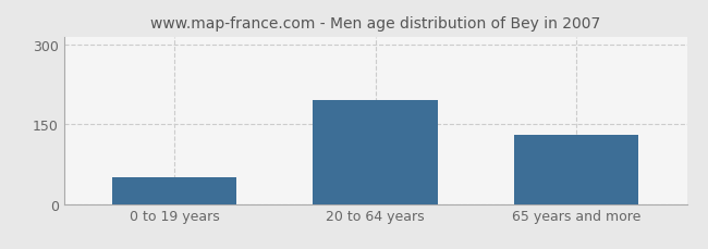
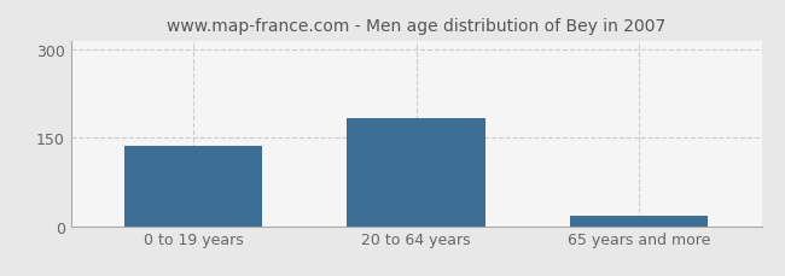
0 to 19 years: 50 -> 136
20 to 64 years: 195 -> 183
65 years and more: 130 -> 17
